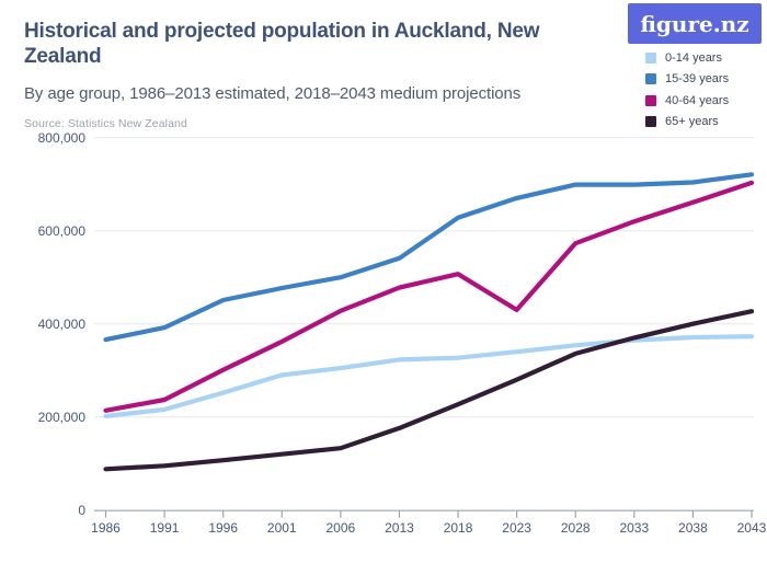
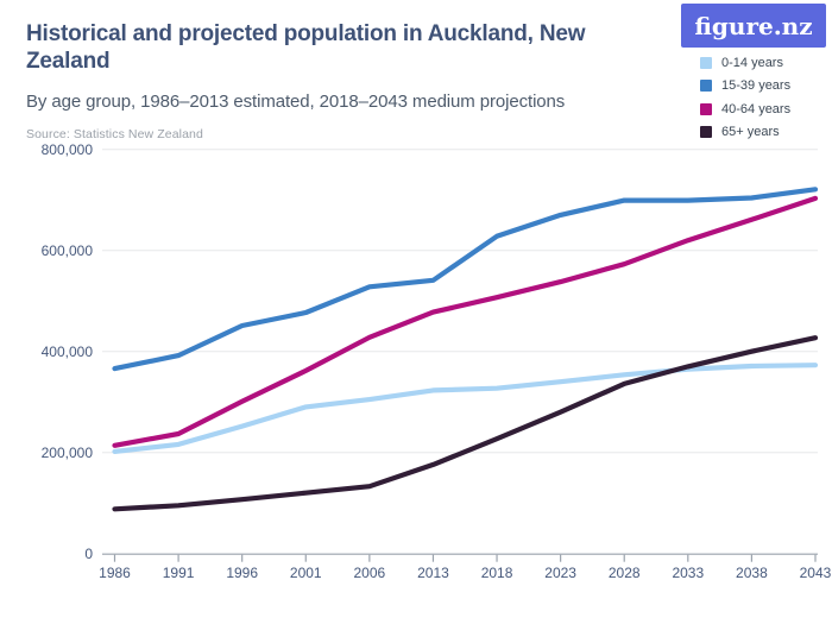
15-39 years/2006: 500000 -> 530000
40-64 years/2023: 430000 -> 540000
